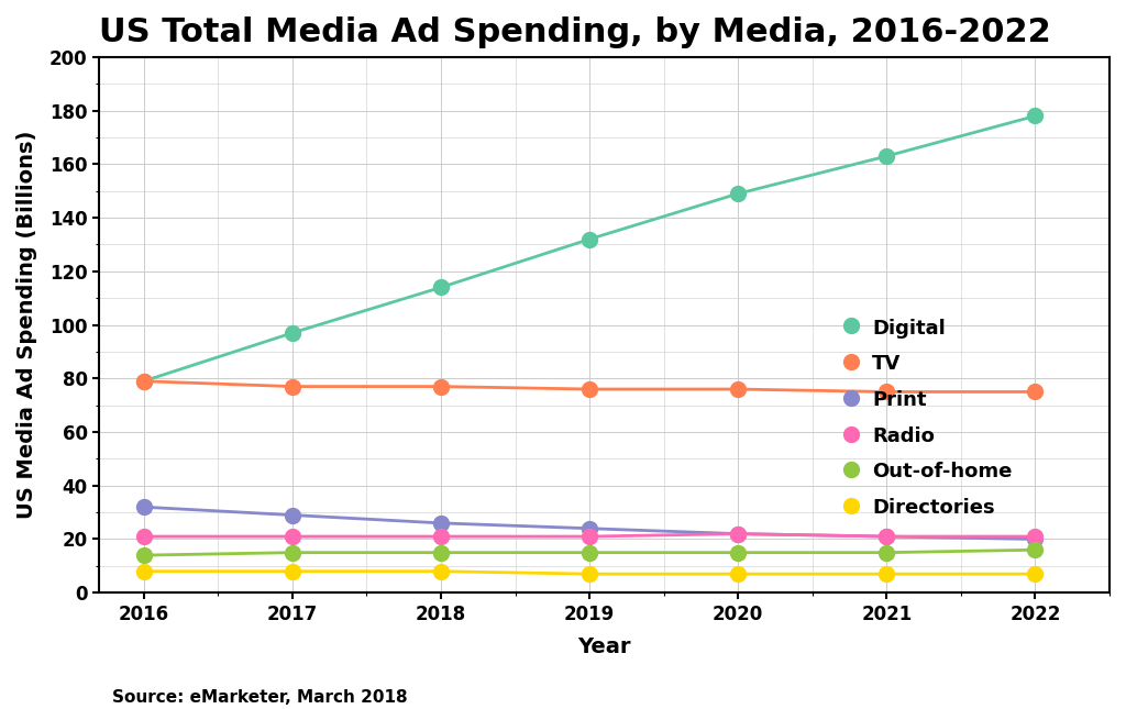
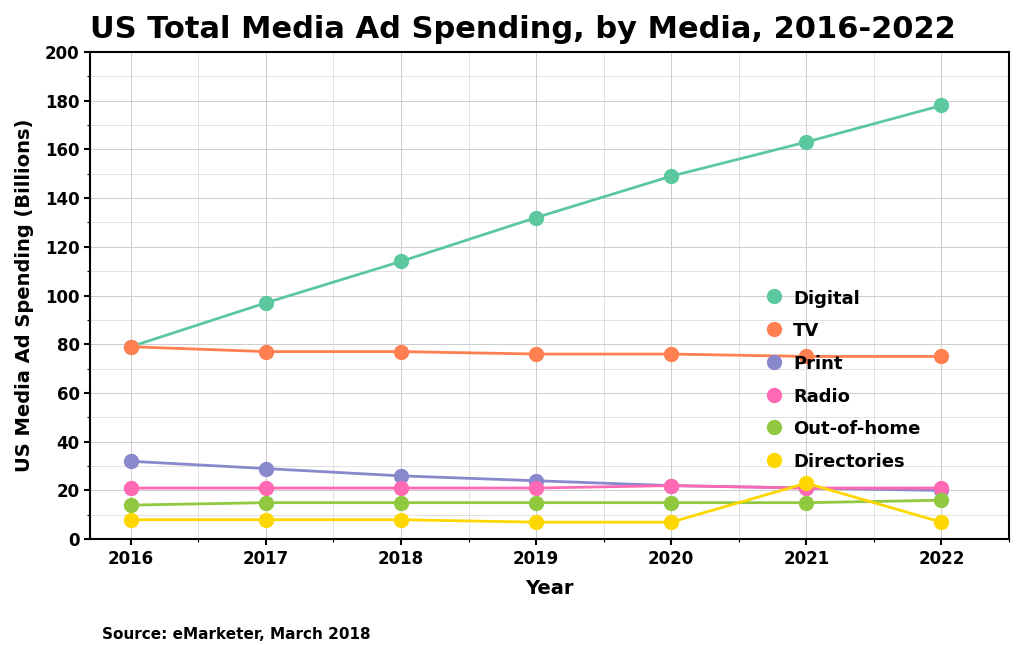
Directories/2021: 7 -> 23
